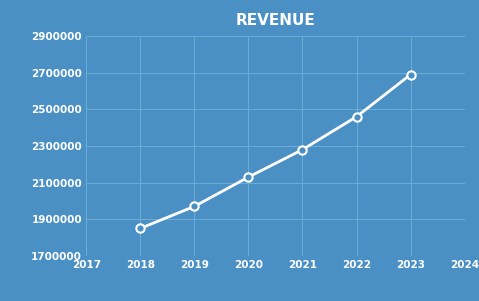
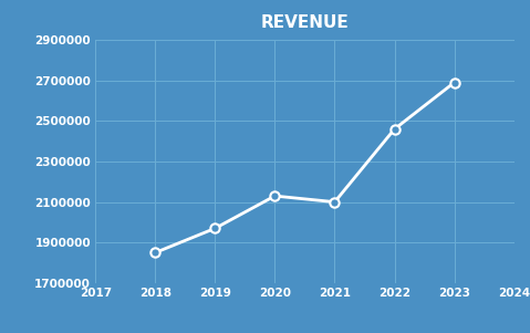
2021: 2280000 -> 2100000
